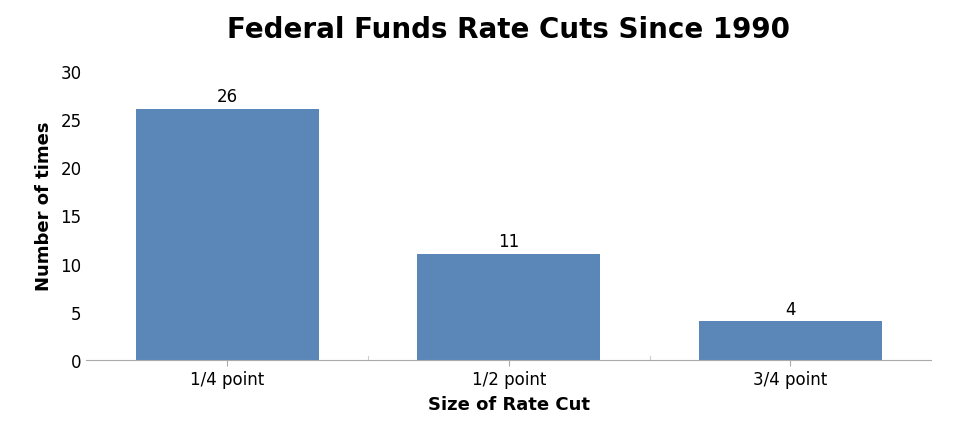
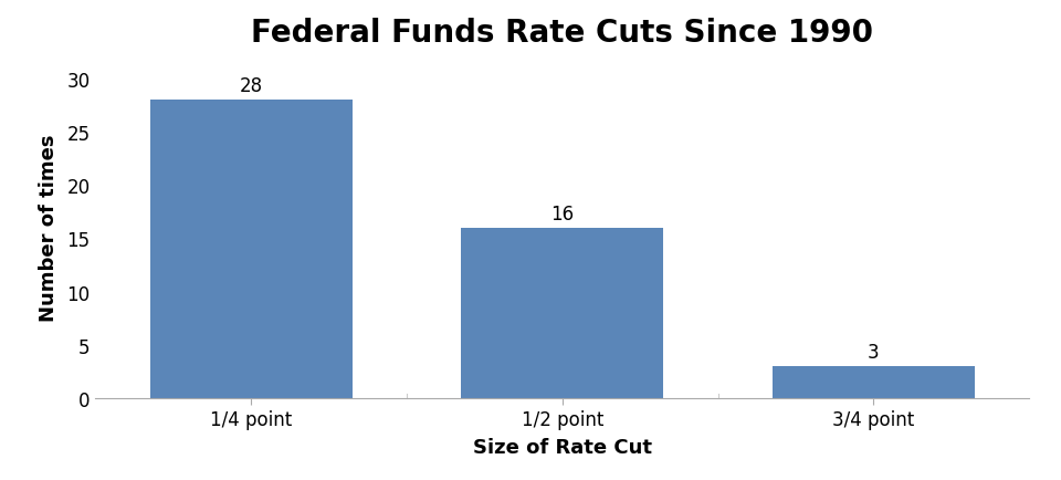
1/4 point: 26 -> 28
1/2 point: 11 -> 16
3/4 point: 4 -> 3
